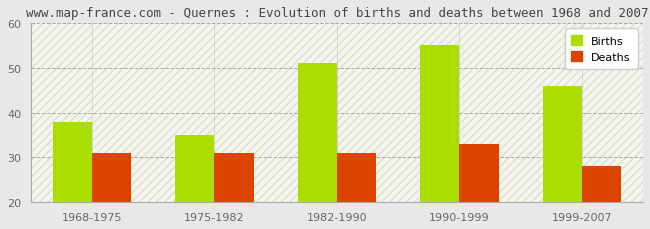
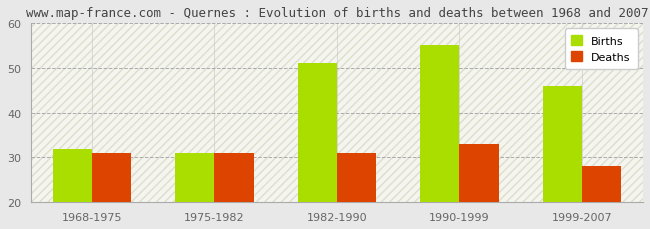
Births/1968-1975: 38 -> 32
Births/1975-1982: 35 -> 31
